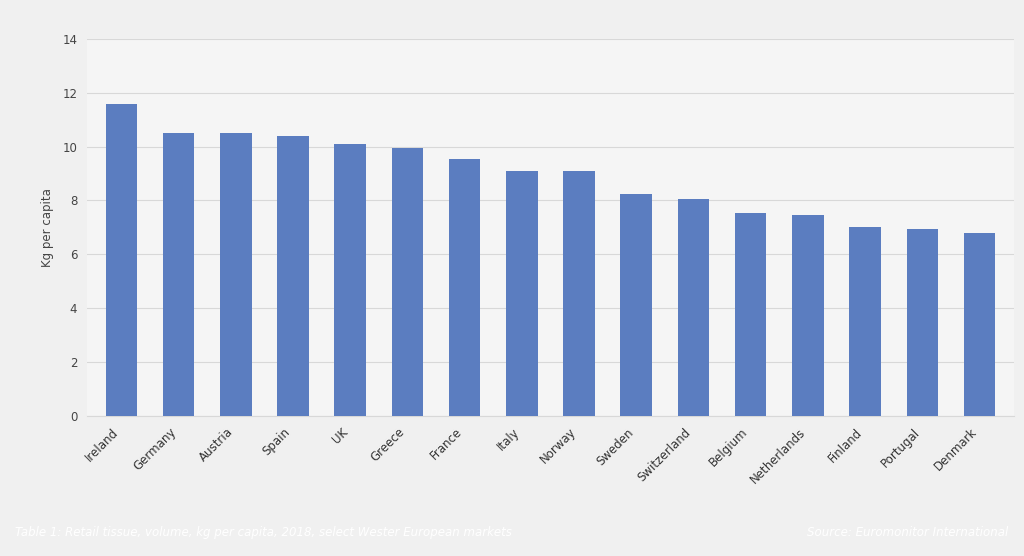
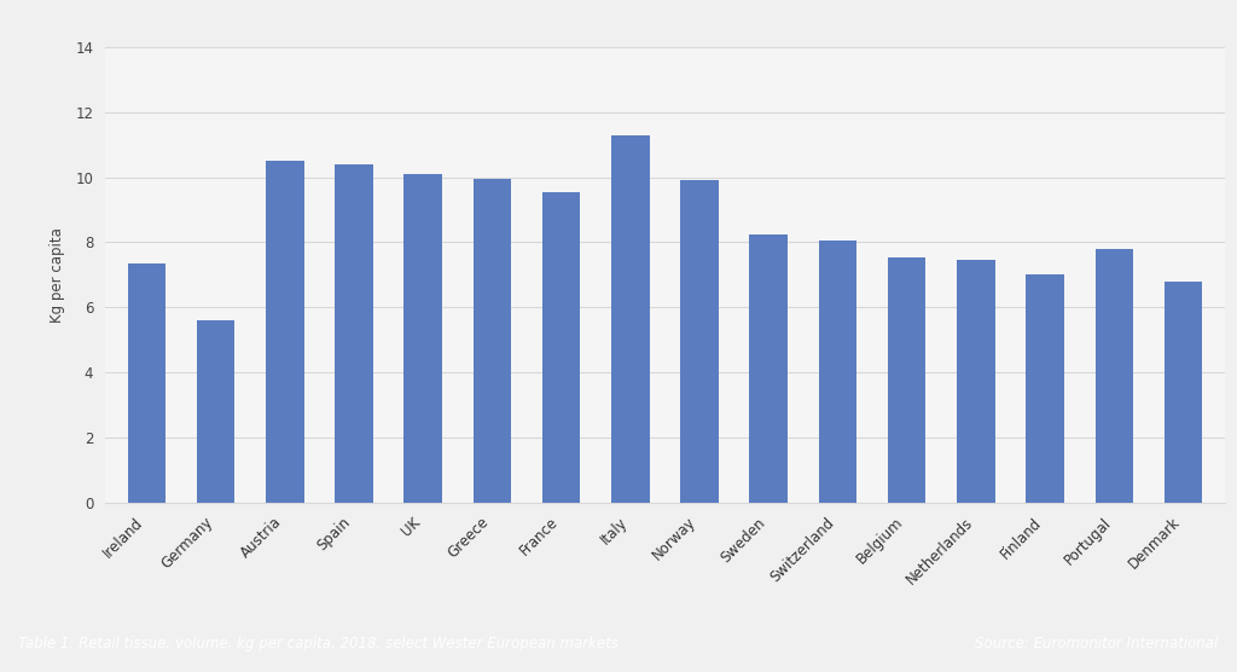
Ireland: 11.60 -> 7.35
Germany: 10.50 -> 5.60
Italy: 9.10 -> 11.30
Norway: 9.10 -> 9.90
Portugal: 6.95 -> 7.80
